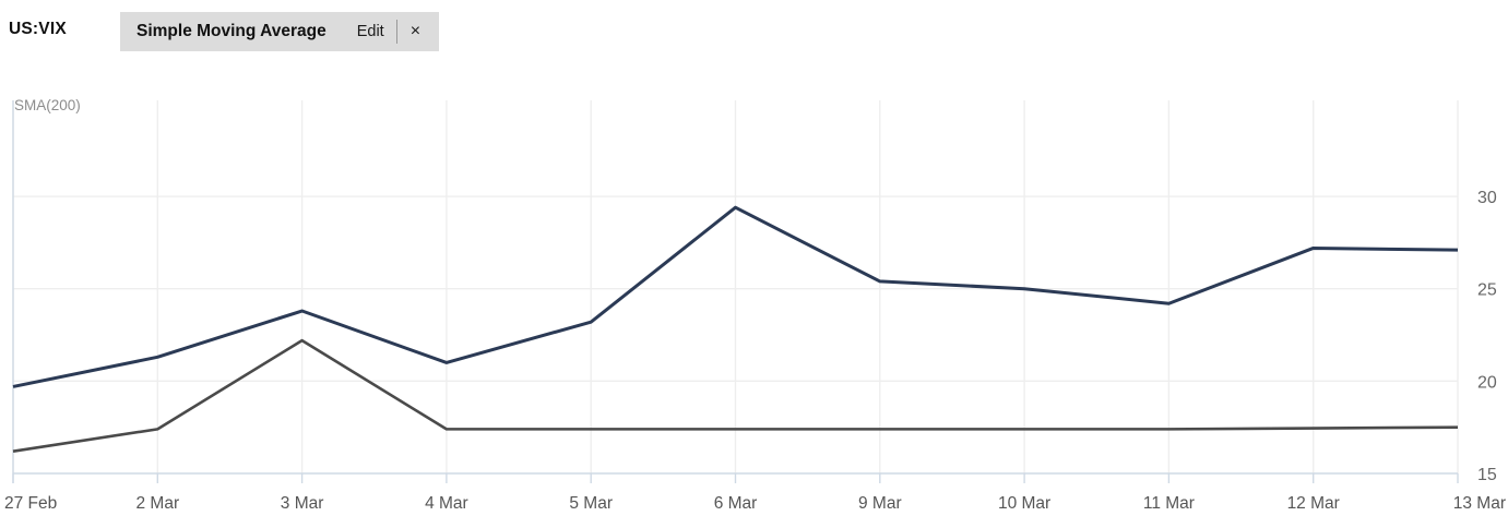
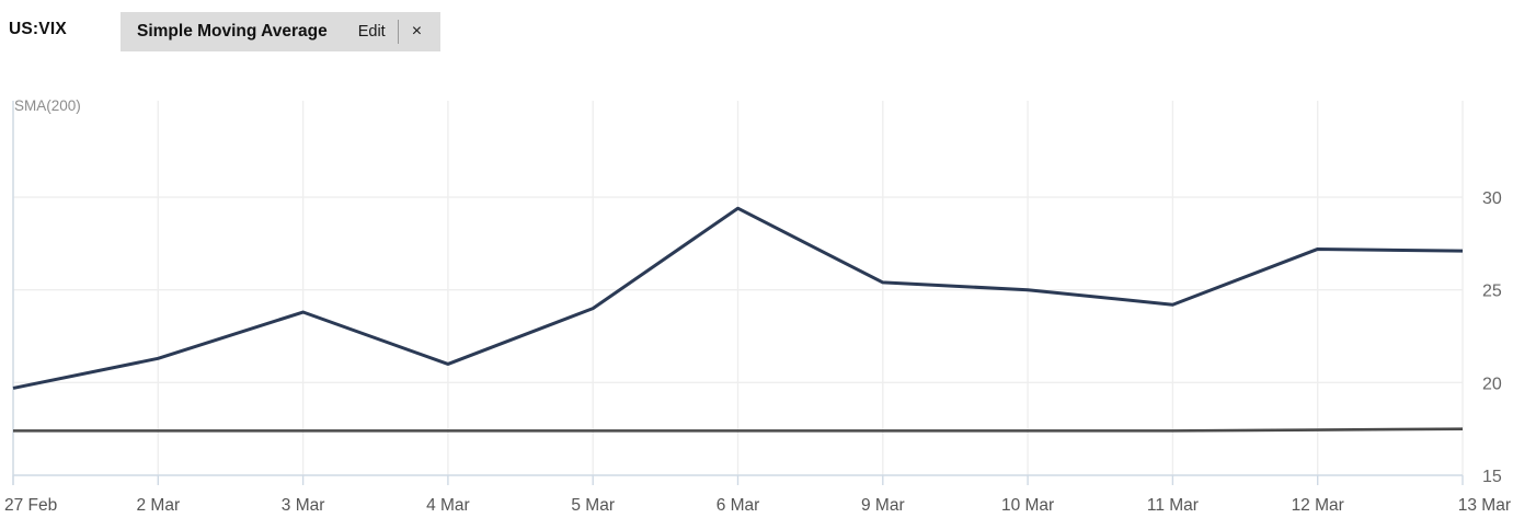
SMA(200)/27 Feb: 16.2 -> 17.4
SMA(200)/3 Mar: 22.2 -> 17.4
US:VIX/5 Mar: 23.2 -> 24.0
